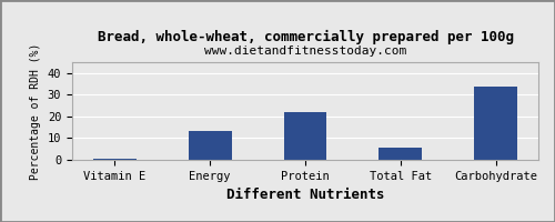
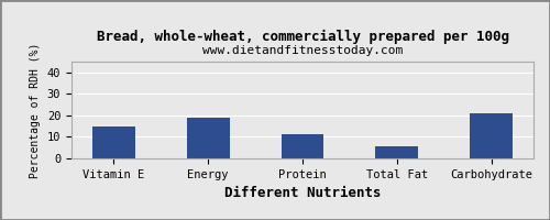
Vitamin E: 0 -> 15
Energy: 14 -> 19
Protein: 22 -> 11
Carbohydrate: 34 -> 21
